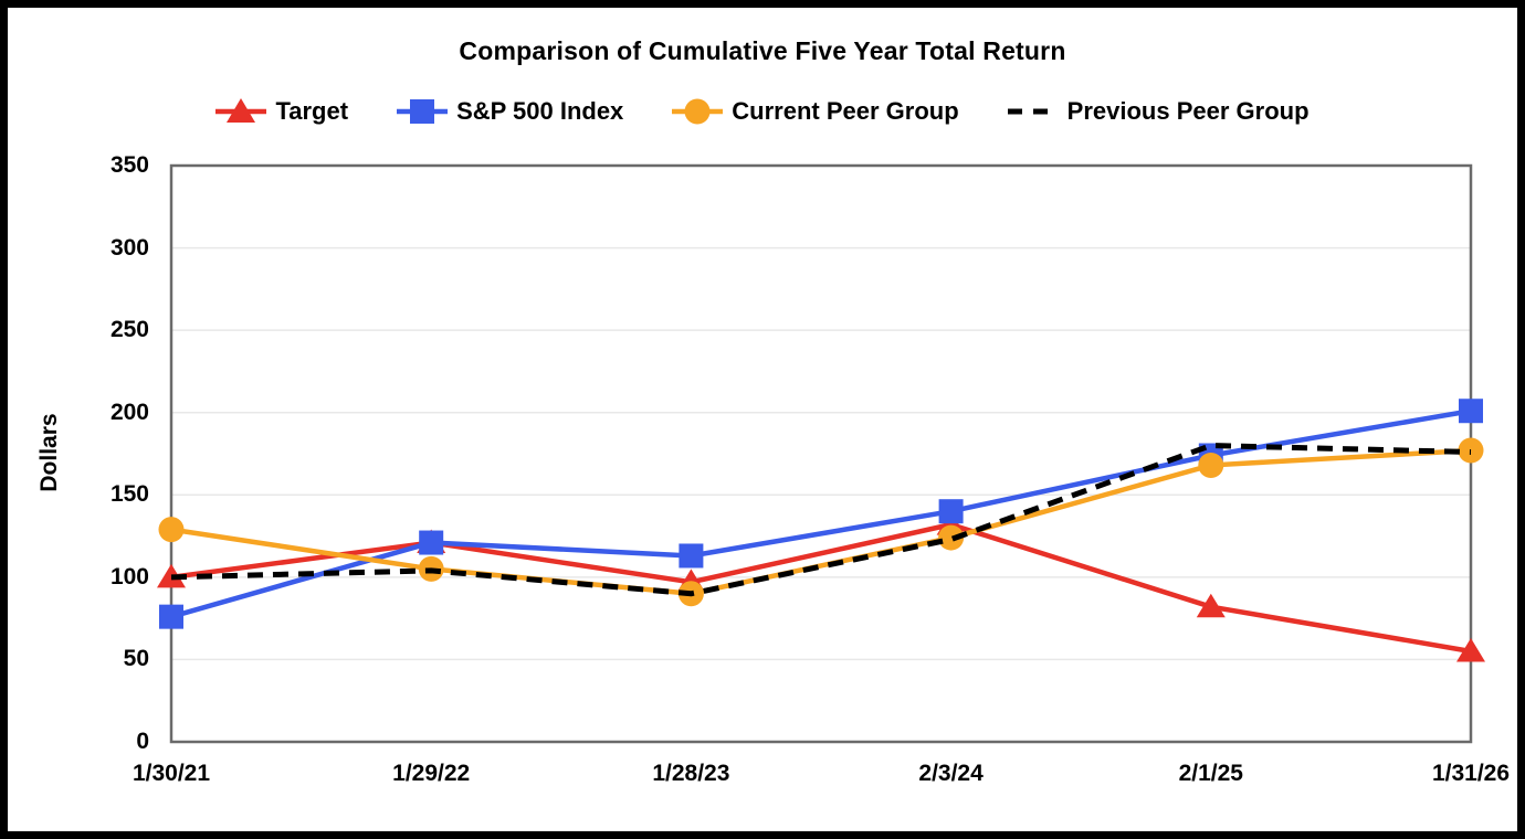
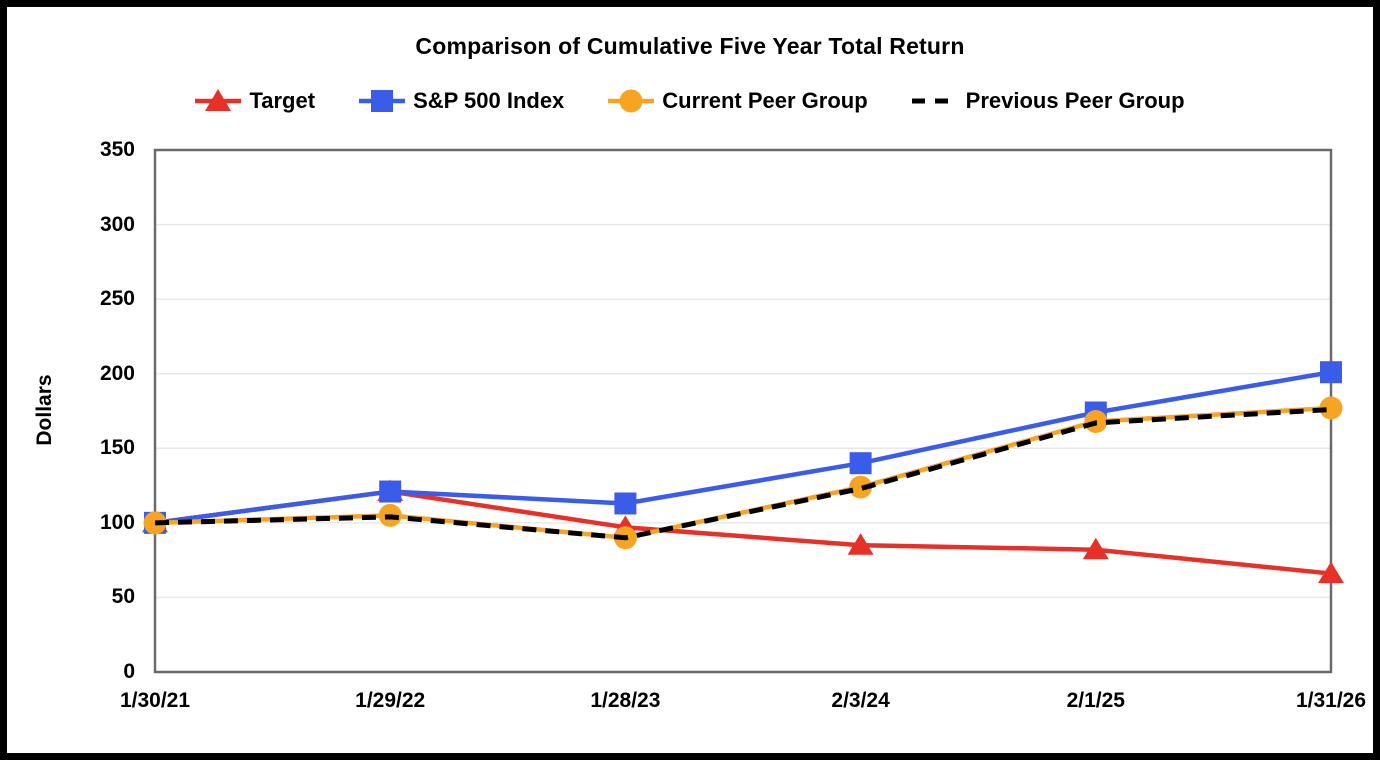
S&P 500 Index/1/30/21: 76 -> 100
Current Peer Group/1/30/21: 129 -> 100
Target/2/3/24: 132 -> 85
Previous Peer Group/2/1/25: 180 -> 167
Target/1/31/26: 55 -> 66
